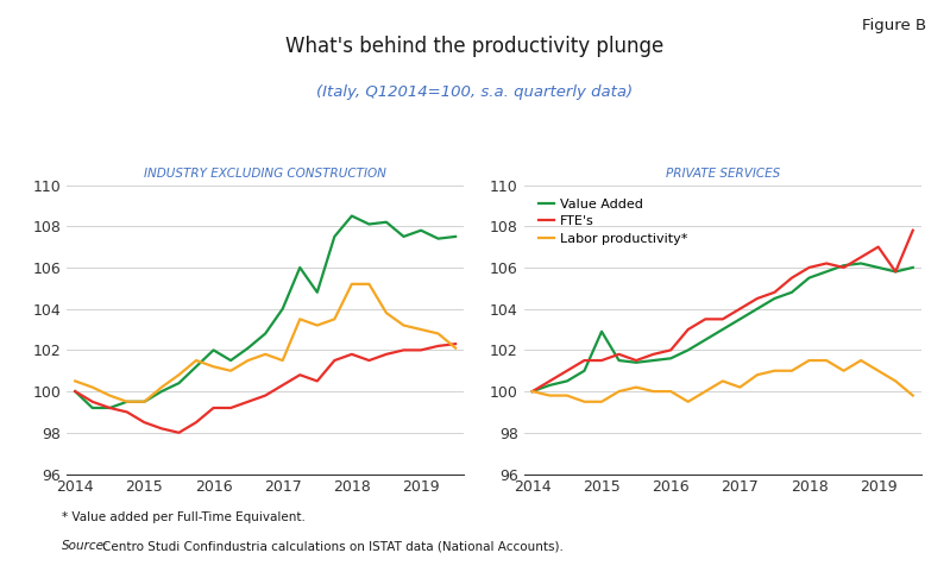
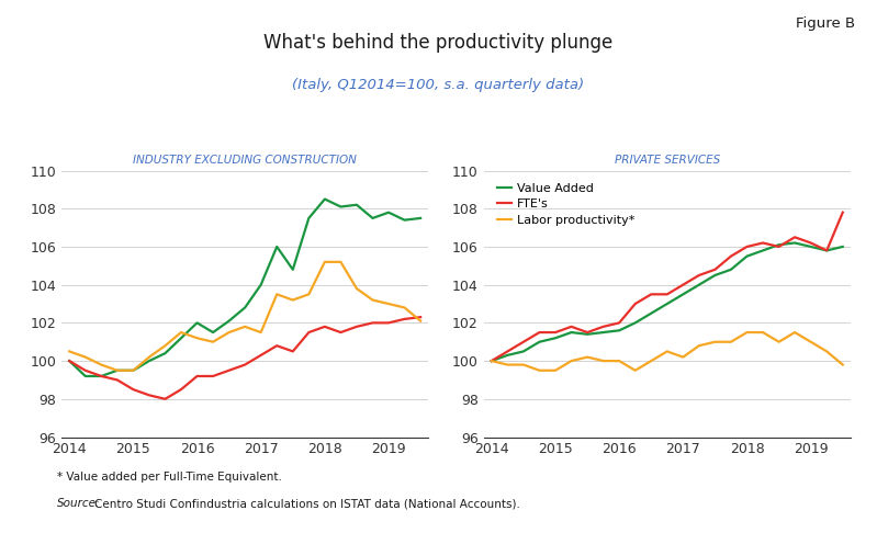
PRIVATE SERVICES/Value Added/2015: 102.9 -> 101.2
PRIVATE SERVICES/FTE's/2019: 107.0 -> 106.2
